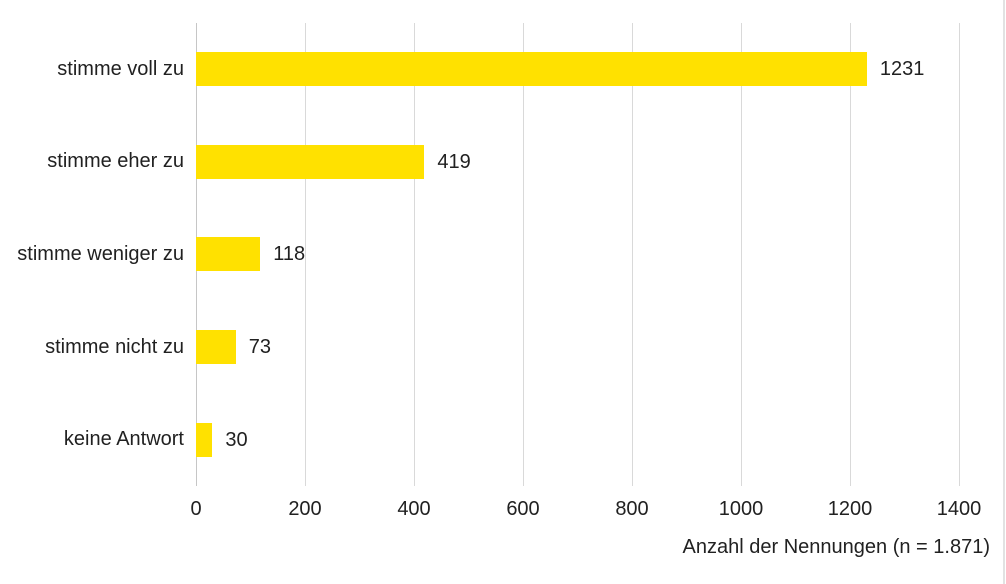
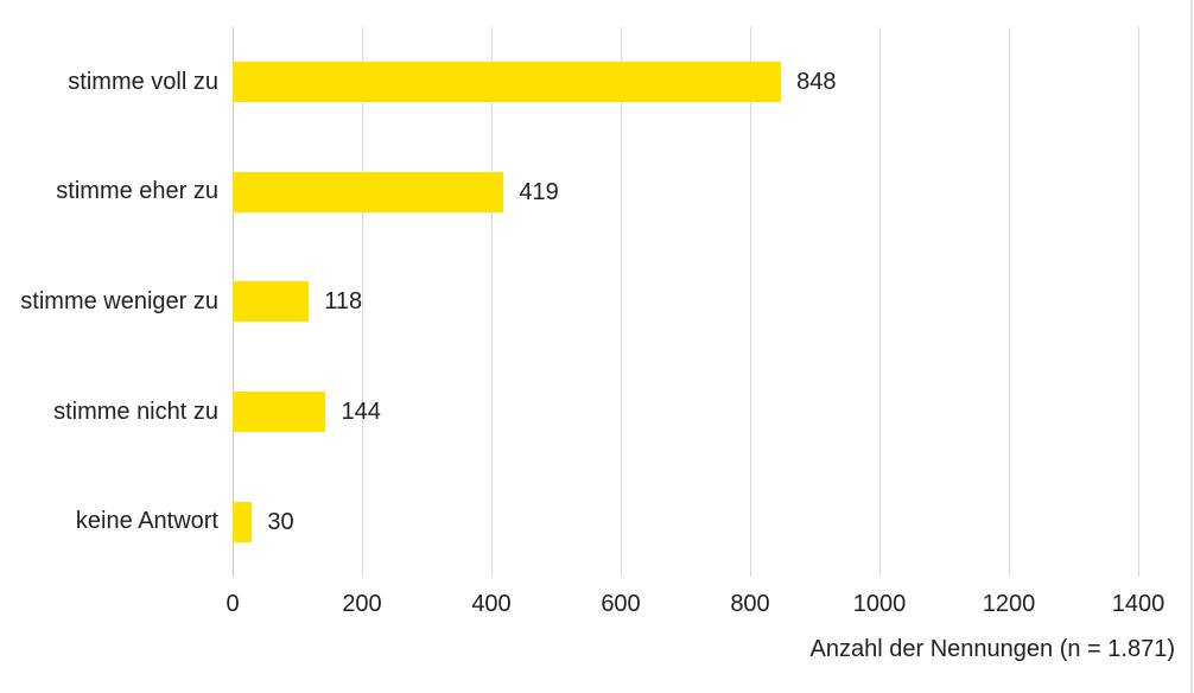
stimme voll zu: 1231 -> 848
stimme nicht zu: 73 -> 144
